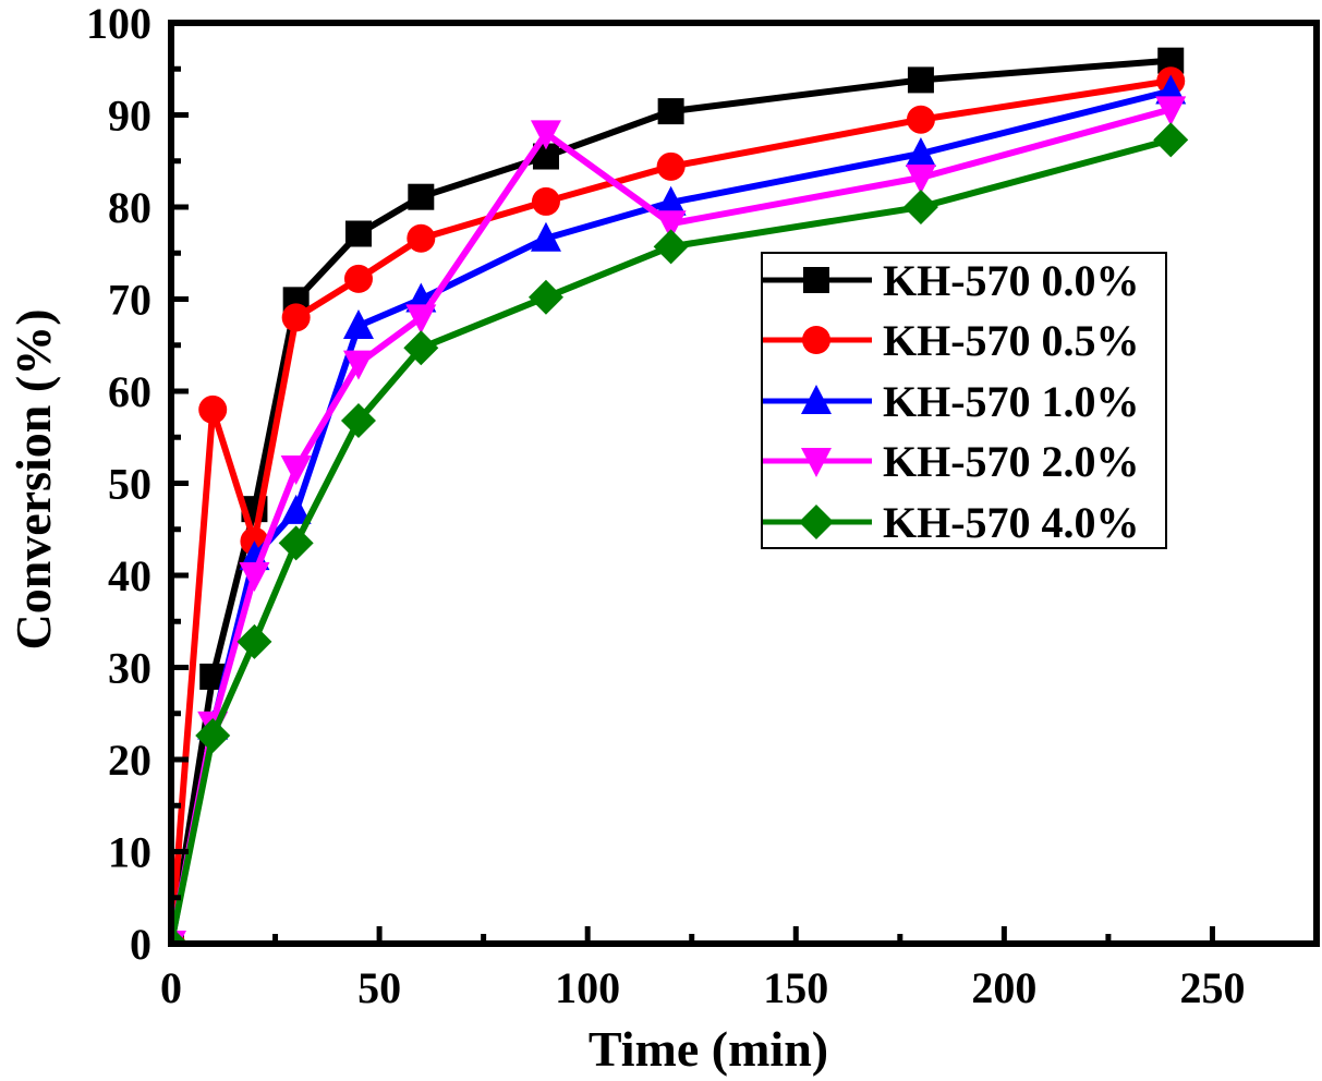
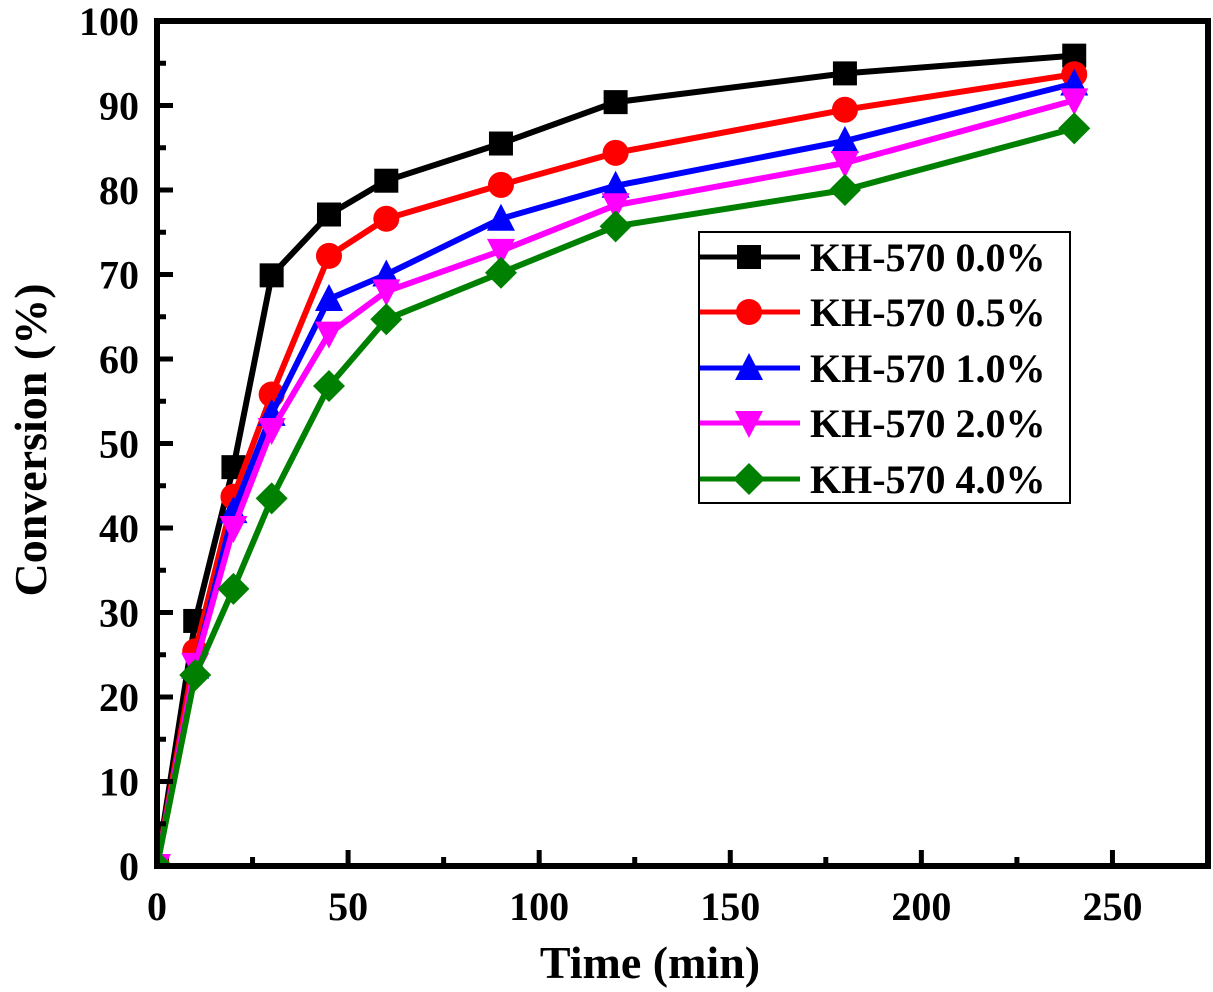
KH-570 0.5%/10: 58 -> 25
KH-570 0.5%/30: 68 -> 56
KH-570 1.0%/30: 47 -> 54
KH-570 2.0%/90: 88 -> 73
